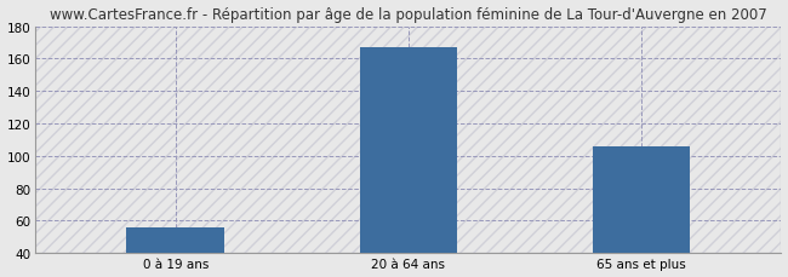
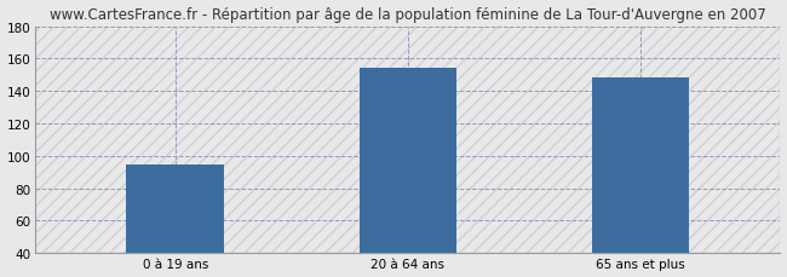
0 à 19 ans: 56 -> 95
20 à 64 ans: 167 -> 154
65 ans et plus: 106 -> 148
